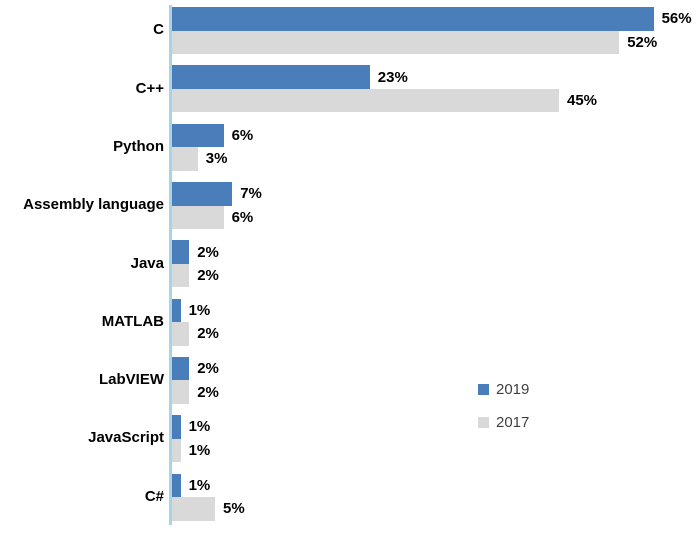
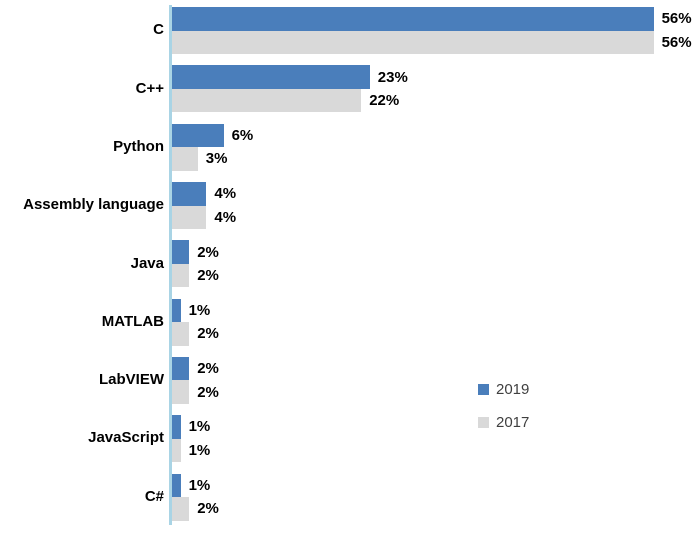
2017/C: 52% -> 56%
2017/C++: 45% -> 22%
2019/Assembly language: 7% -> 4%
2017/Assembly language: 6% -> 4%
2017/C#: 5% -> 2%
